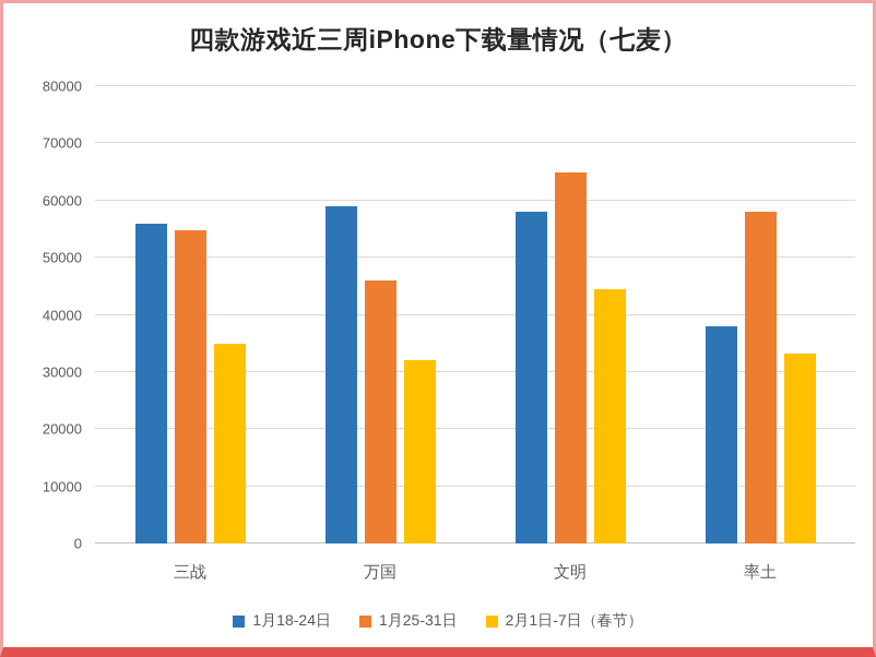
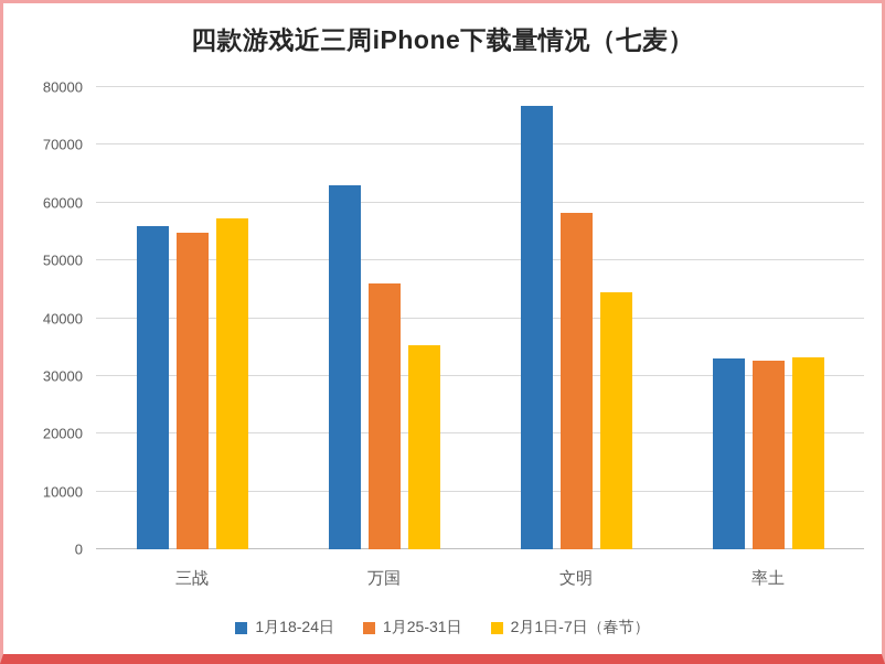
2月1日-7日（春节）/三战: 35000 -> 57000
1月18-24日/万国: 59000 -> 63000
2月1日-7日（春节）/万国: 32000 -> 35000
1月18-24日/文明: 58000 -> 77000
1月25-31日/文明: 65000 -> 58000
1月18-24日/率土: 38000 -> 33000
1月25-31日/率土: 58000 -> 33000
